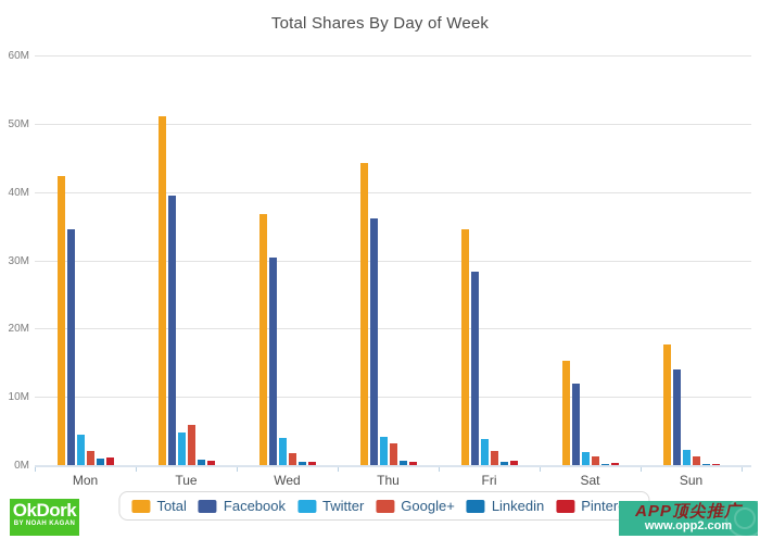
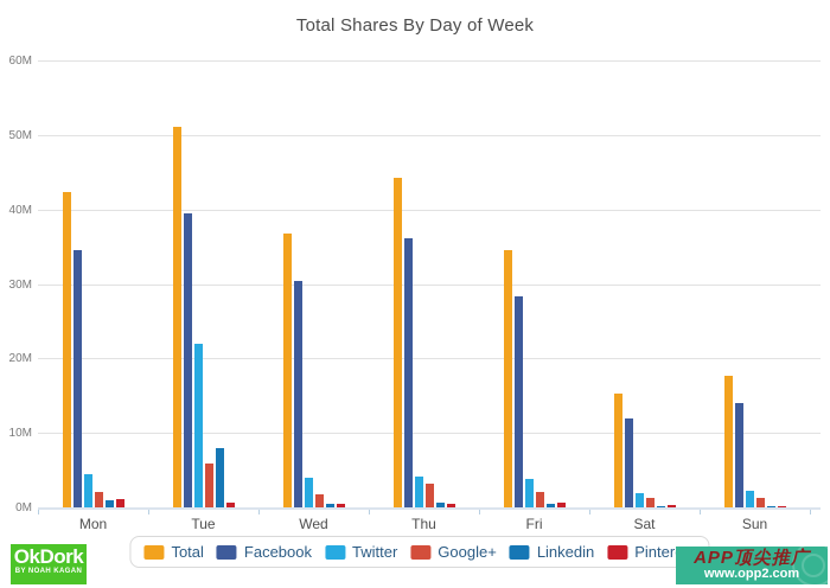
Twitter/Tue: 5M -> 22M
Linkedin/Tue: 1M -> 8M
